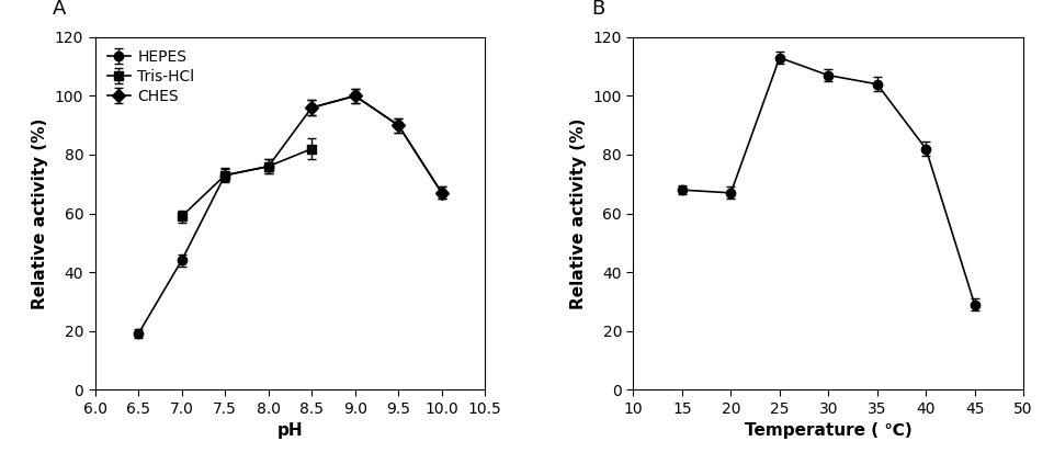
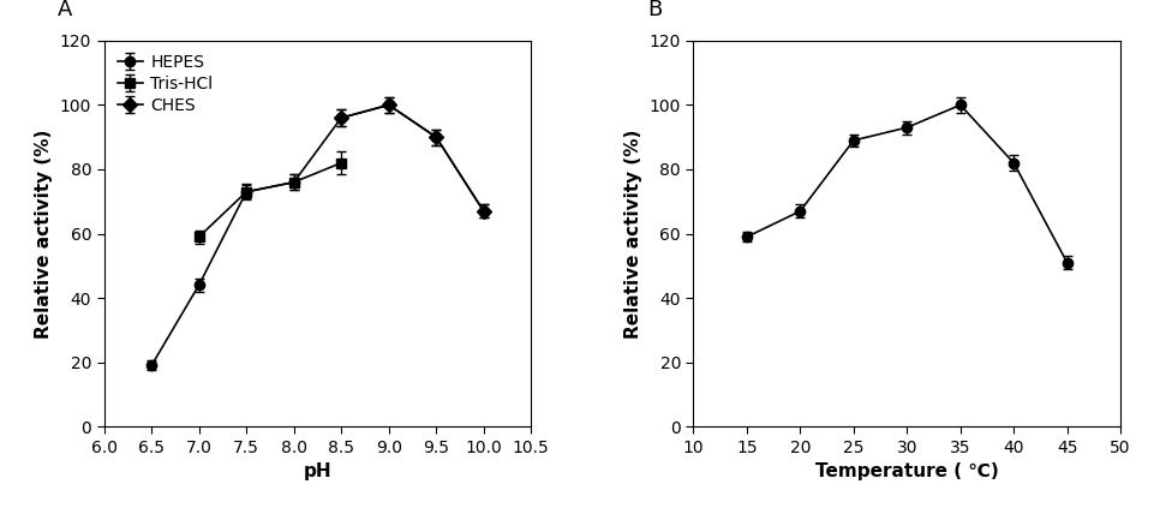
15: 68 -> 59
25: 113 -> 89
30: 107 -> 93
35: 104 -> 100
45: 29 -> 51
